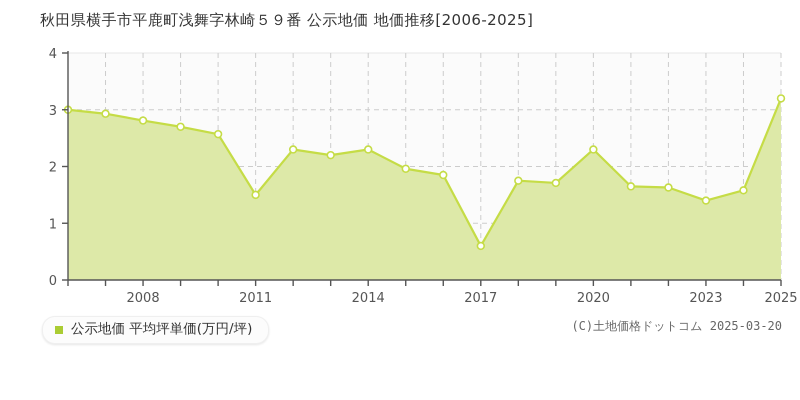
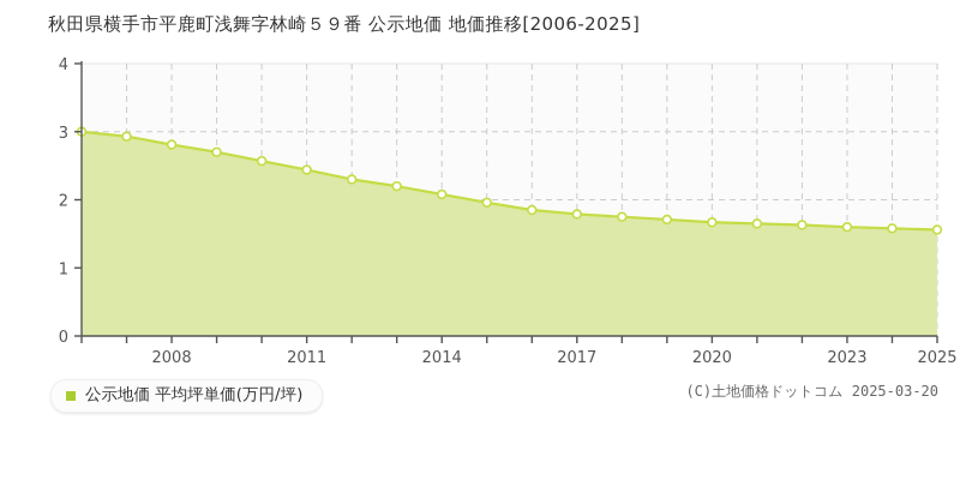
2011: 1.5 -> 2.4
2014: 2.3 -> 2.1
2017: 0.6 -> 1.8
2020: 2.3 -> 1.7
2023: 1.4 -> 1.6
2025: 3.2 -> 1.6
